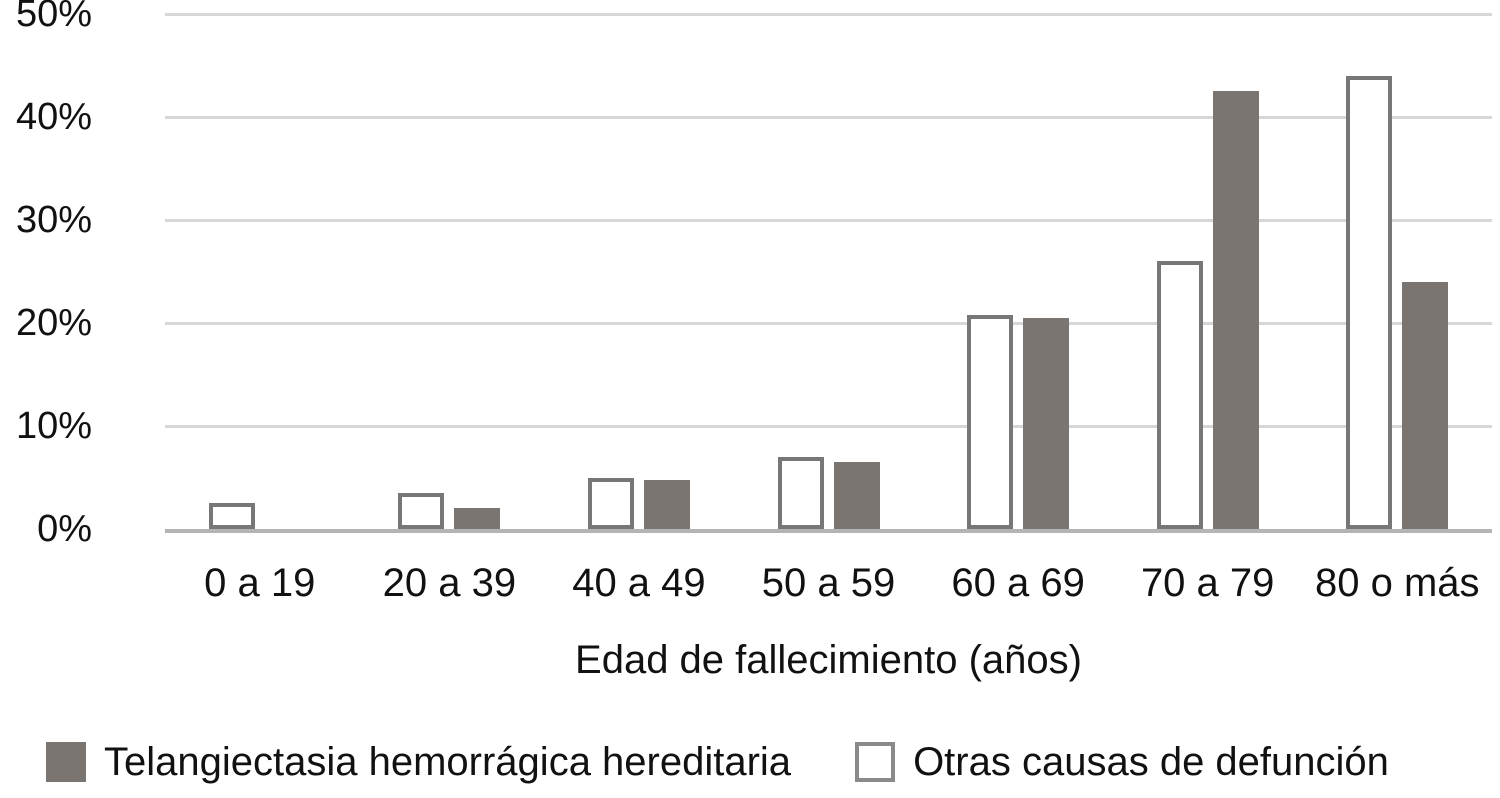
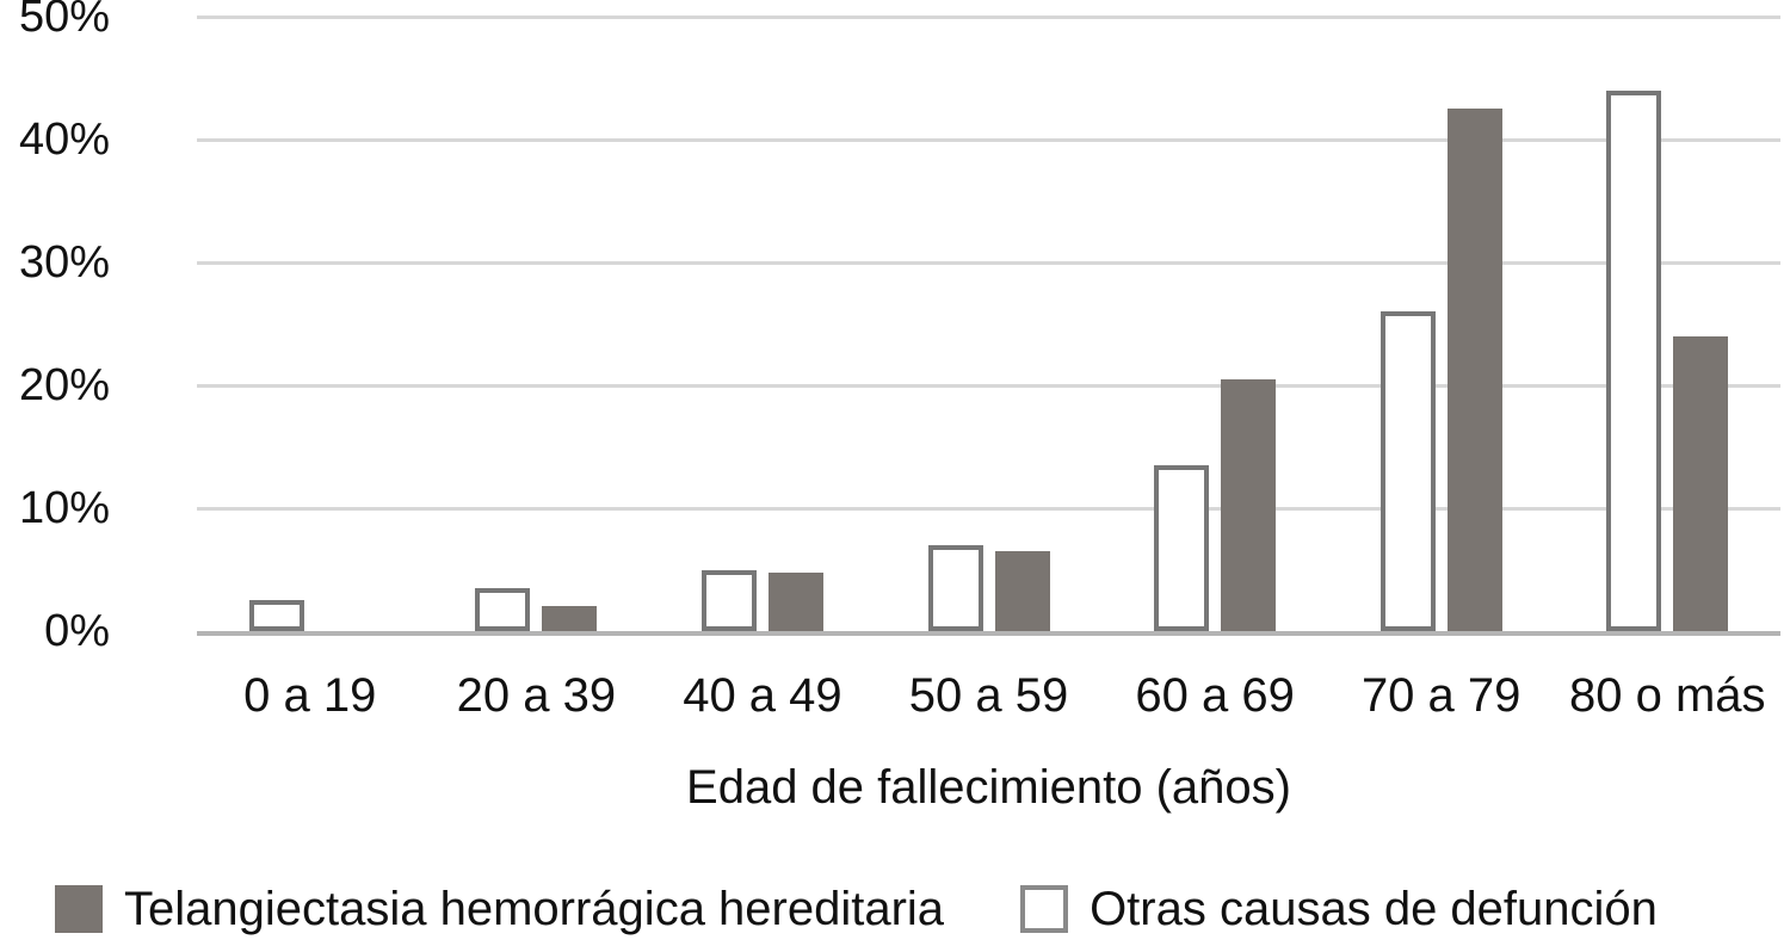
Otras causas de defunción/60 a 69: 20.8% -> 13.5%
